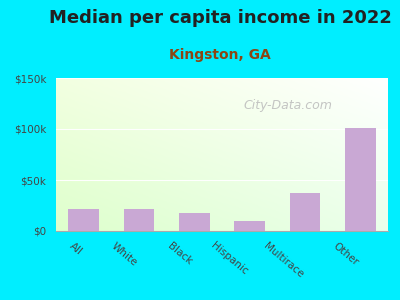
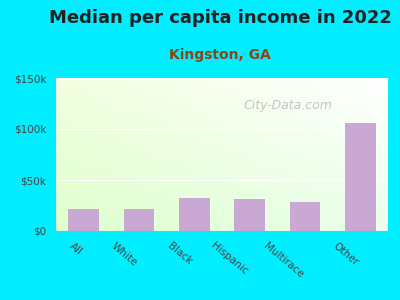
Black: $18k -> $32k
Hispanic: $10k -> $31k
Multirace: $37k -> $28k
Other: $101k -> $106k
